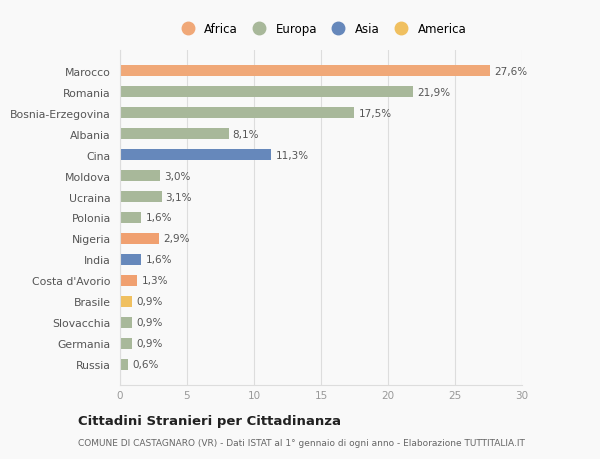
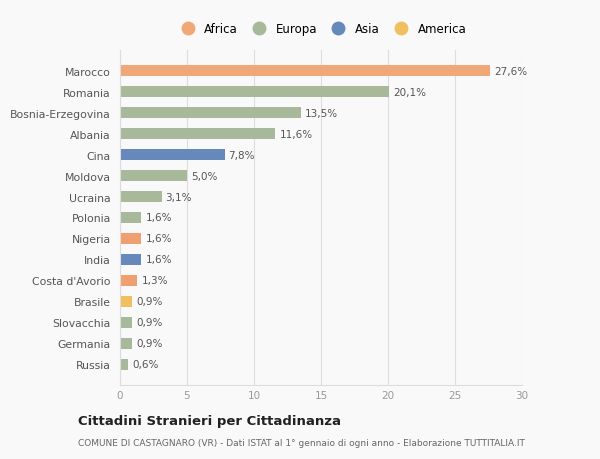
Romania: 21,9% -> 20,1%
Bosnia-Erzegovina: 17,5% -> 13,5%
Albania: 8,1% -> 11,6%
Cina: 11,3% -> 7,8%
Moldova: 3,0% -> 5,0%
Nigeria: 2,9% -> 1,6%
